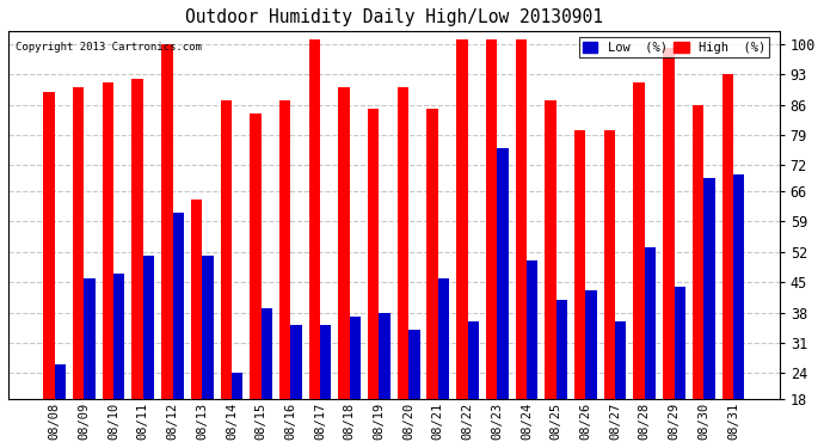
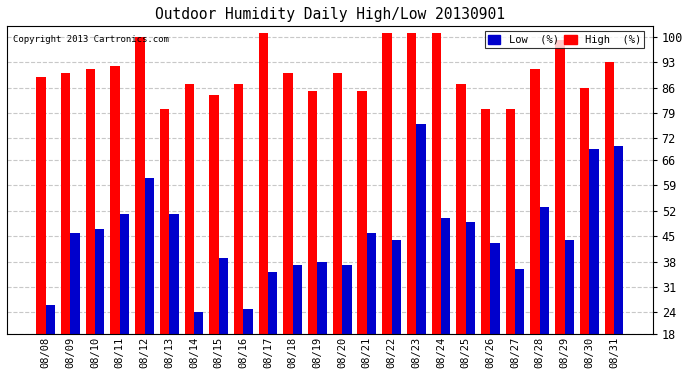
High (%)/08/13: 64 -> 80
Low (%)/08/16: 35 -> 25
Low (%)/08/20: 34 -> 37
Low (%)/08/22: 36 -> 44
Low (%)/08/25: 41 -> 49
